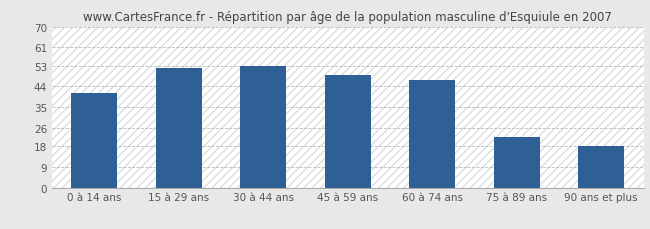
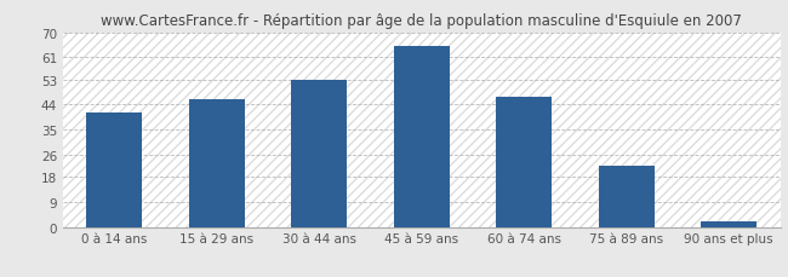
15 à 29 ans: 52 -> 46
45 à 59 ans: 49 -> 65
90 ans et plus: 18 -> 2
